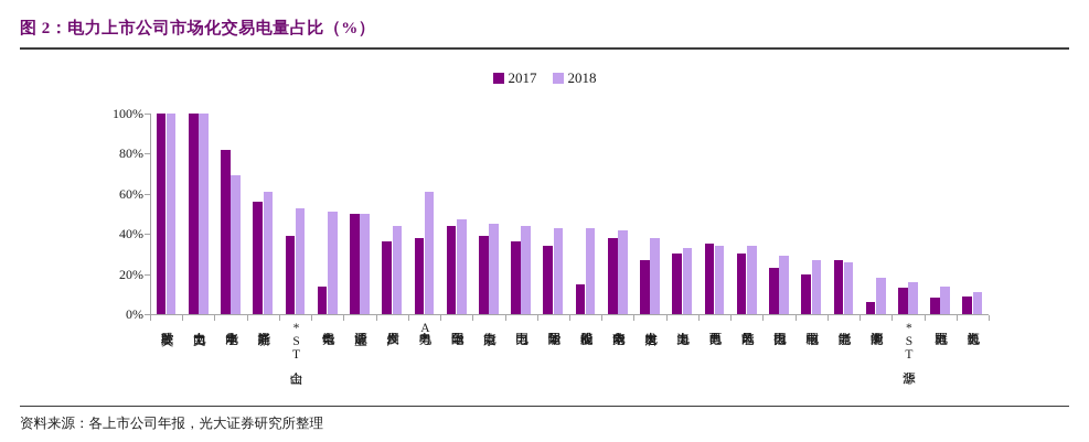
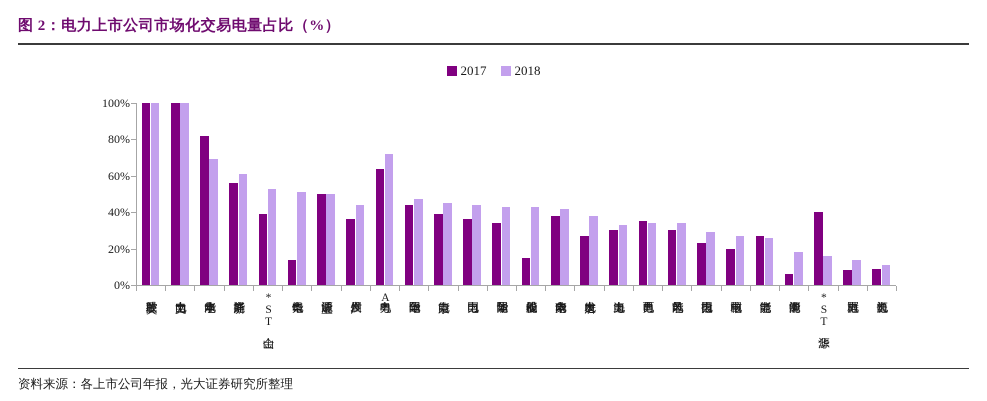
2017/粤电力A: 38% -> 64%
2018/粤电力A: 61% -> 72%
2017/*ST华源: 13% -> 40%
